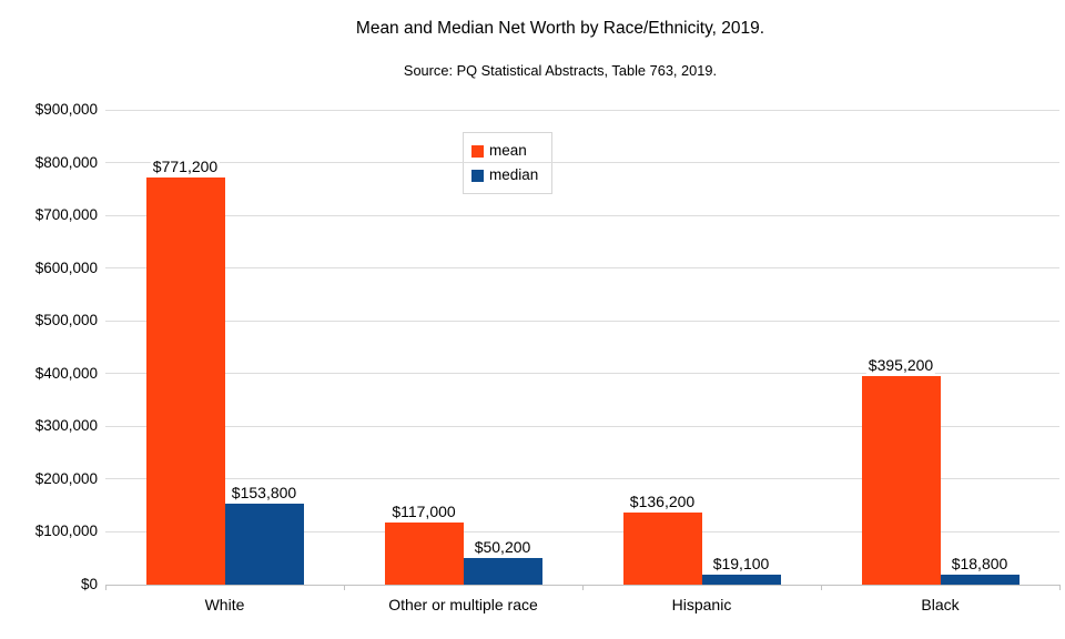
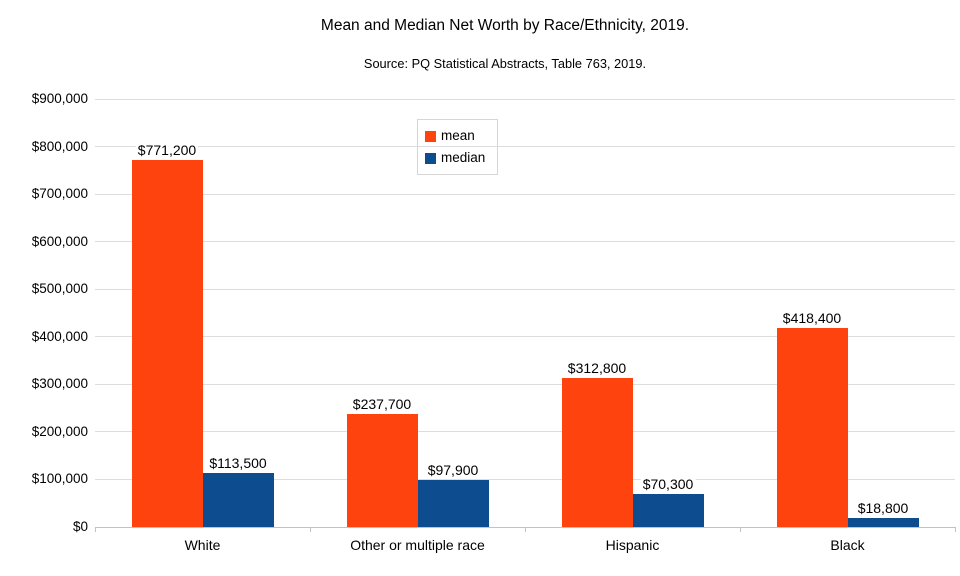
median/White: $153,800 -> $113,500
mean/Other or multiple race: $117,000 -> $237,700
median/Other or multiple race: $50,200 -> $97,900
mean/Hispanic: $136,200 -> $312,800
median/Hispanic: $19,100 -> $70,300
mean/Black: $395,200 -> $418,400
